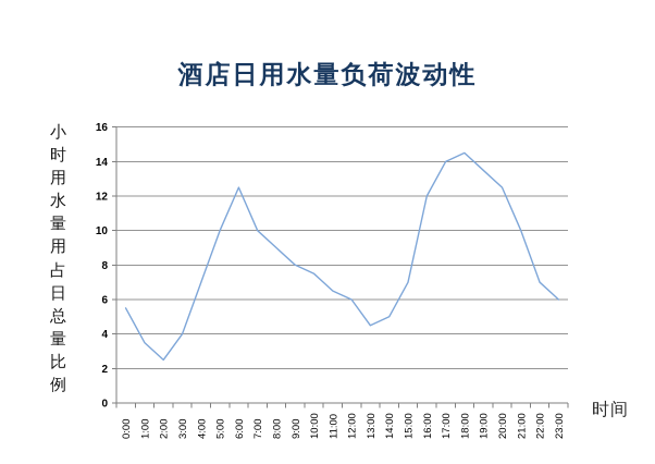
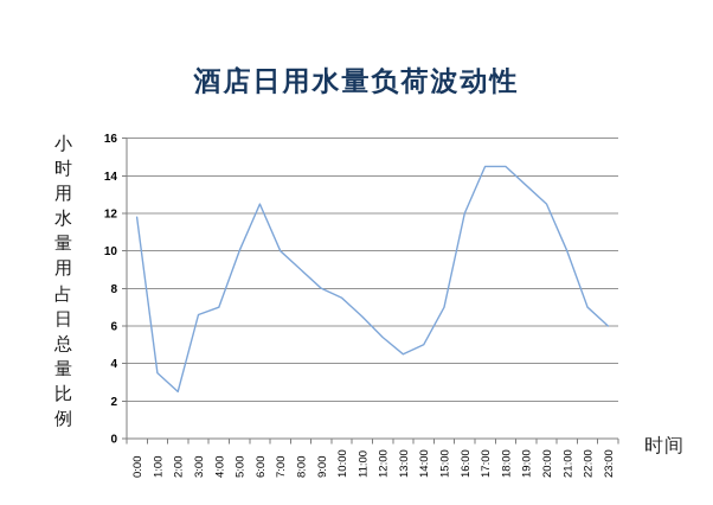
0:00: 5.5 -> 11.8
3:00: 4.0 -> 6.6
12:00: 6.0 -> 5.4
17:00: 14.0 -> 14.5
